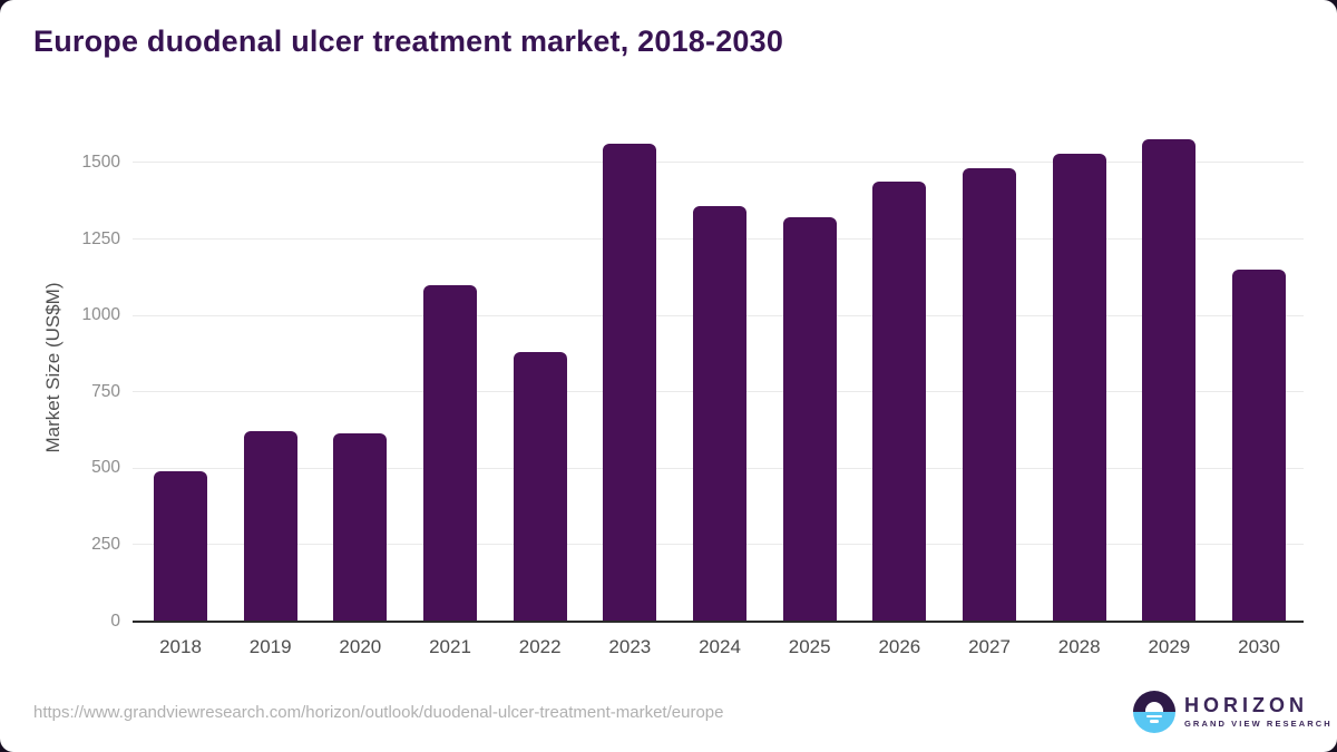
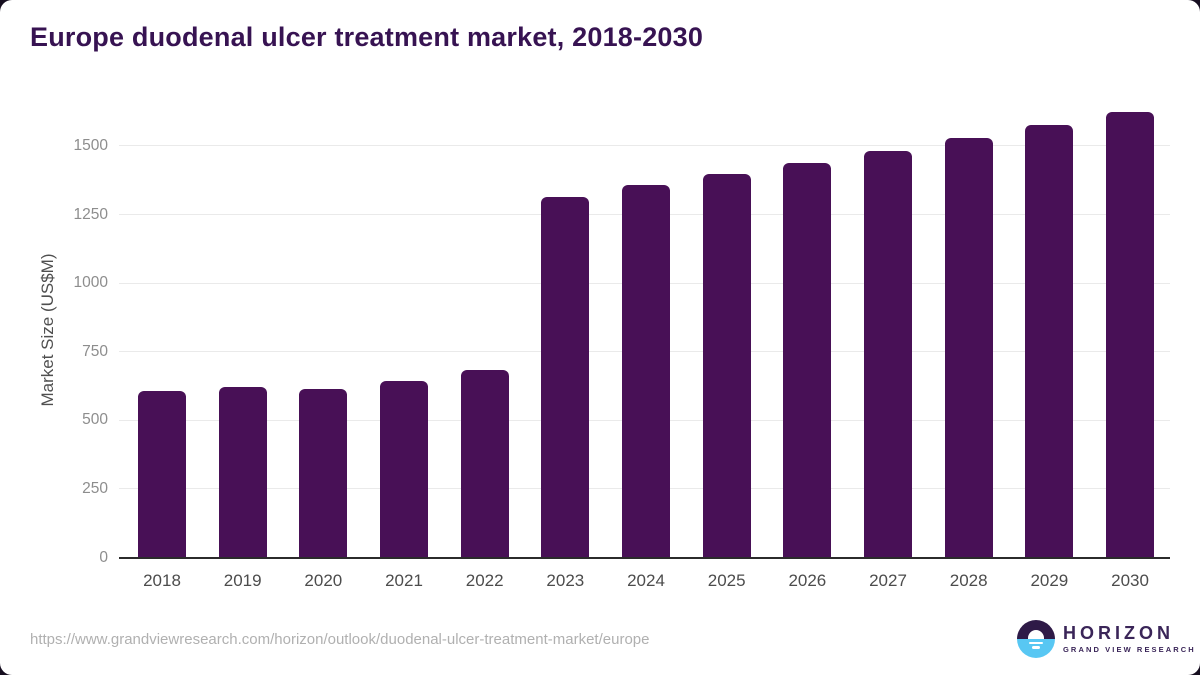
2018: 490 -> 600
2021: 1100 -> 640
2022: 880 -> 680
2023: 1560 -> 1310
2025: 1320 -> 1400
2030: 1150 -> 1620
